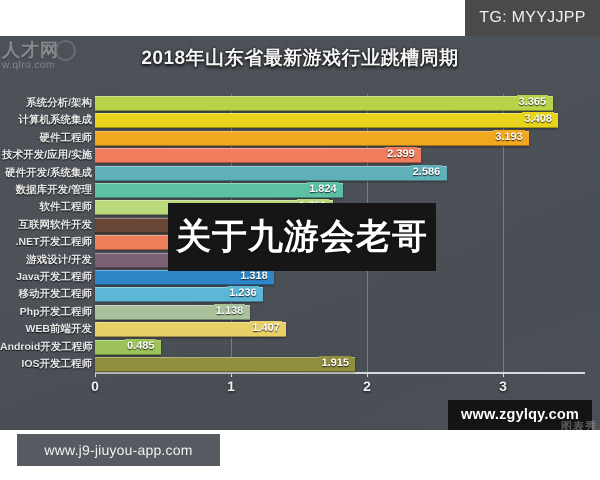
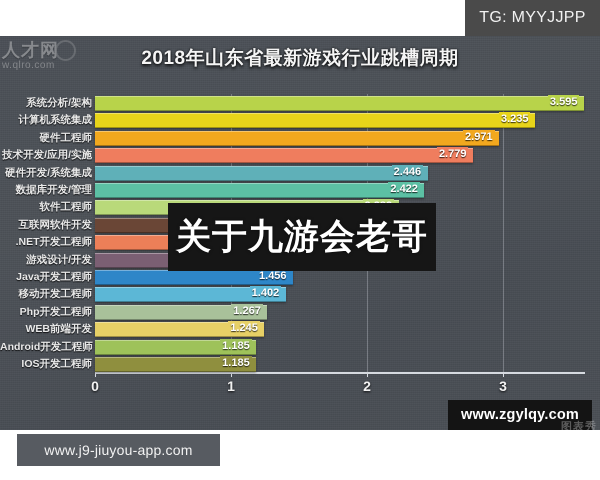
系统分析/架构: 3.365 -> 3.595
计算机系统集成: 3.408 -> 3.235
硬件工程师: 3.193 -> 2.971
技术开发/应用/实施: 2.399 -> 2.779
硬件开发/系统集成: 2.586 -> 2.446
数据库开发/管理: 1.824 -> 2.422
软件工程师: 1.751 -> 2.232
游戏设计/开发: 1.312 -> 1.476
Java开发工程师: 1.318 -> 1.456
移动开发工程师: 1.236 -> 1.402
Php开发工程师: 1.138 -> 1.267
WEB前端开发: 1.407 -> 1.245
Android开发工程师: 0.485 -> 1.185
IOS开发工程师: 1.915 -> 1.185
